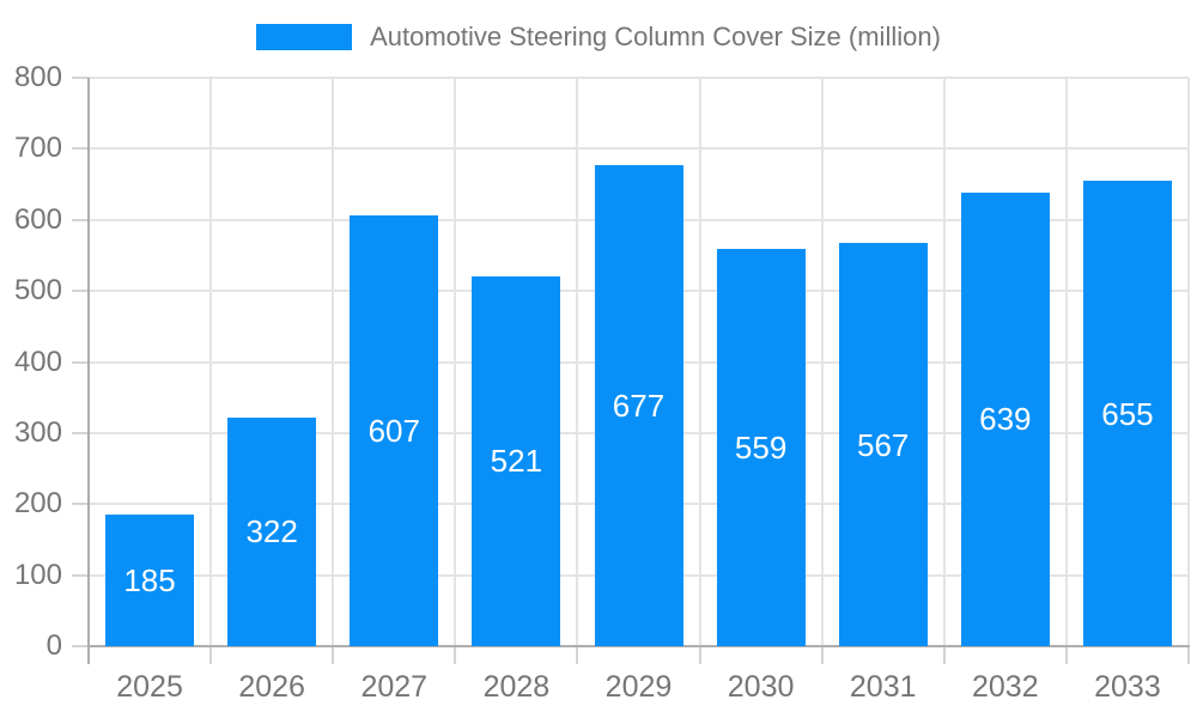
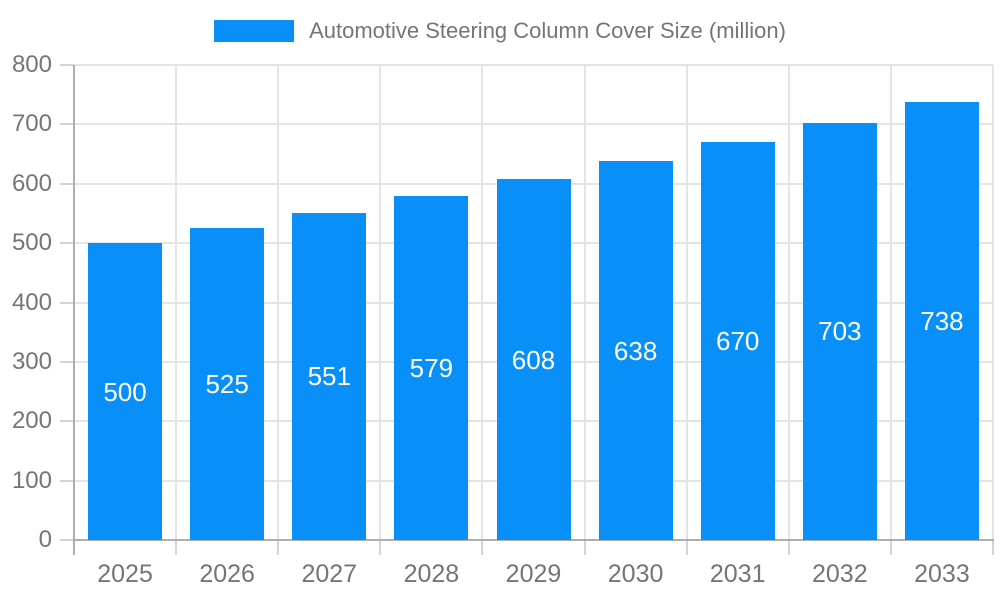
2025: 185 -> 500
2026: 322 -> 525
2027: 607 -> 551
2028: 521 -> 579
2029: 677 -> 608
2030: 559 -> 638
2031: 567 -> 670
2032: 639 -> 703
2033: 655 -> 738
